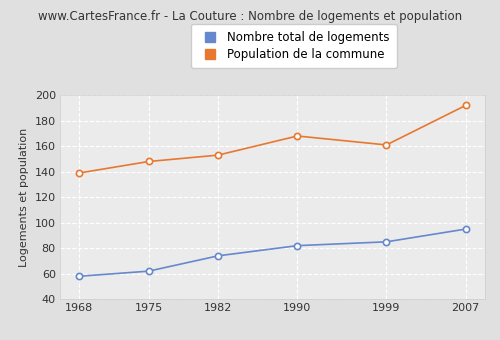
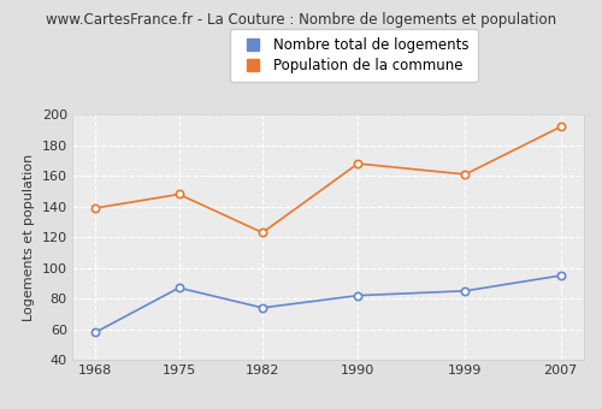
Nombre total de logements/1975: 62 -> 87
Population de la commune/1982: 153 -> 123
